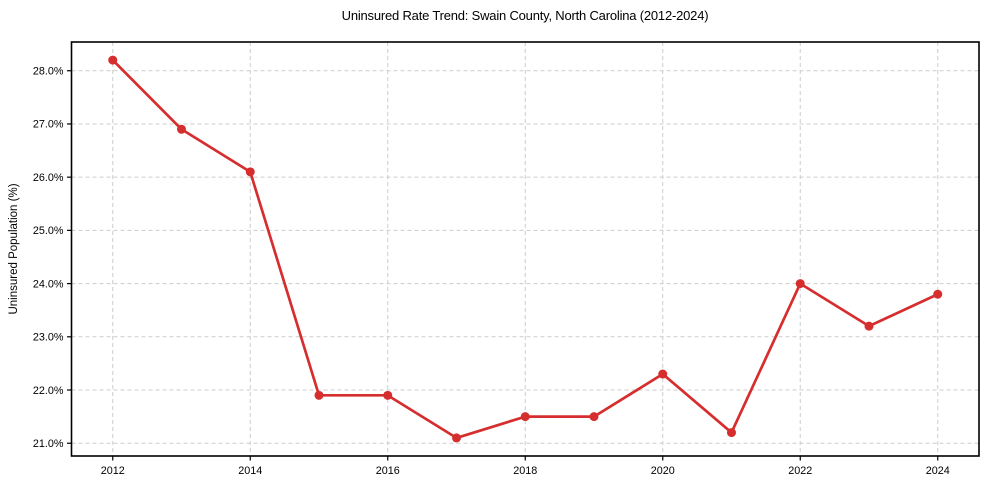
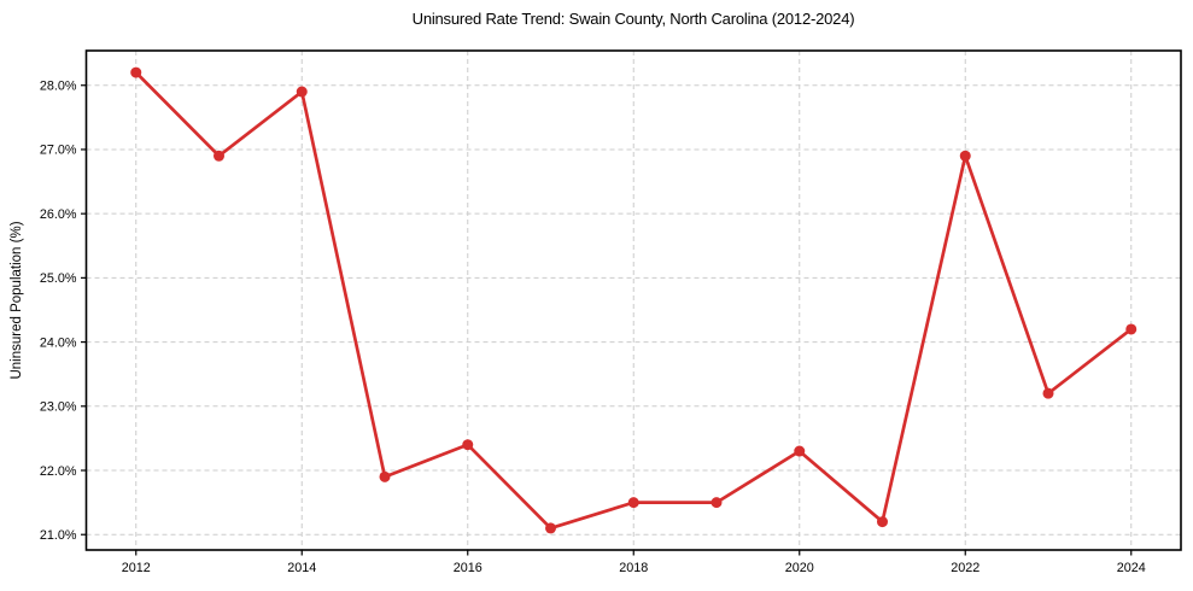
2014: 26.1% -> 27.9%
2016: 21.9% -> 22.4%
2022: 24.0% -> 26.9%
2024: 23.8% -> 24.2%
